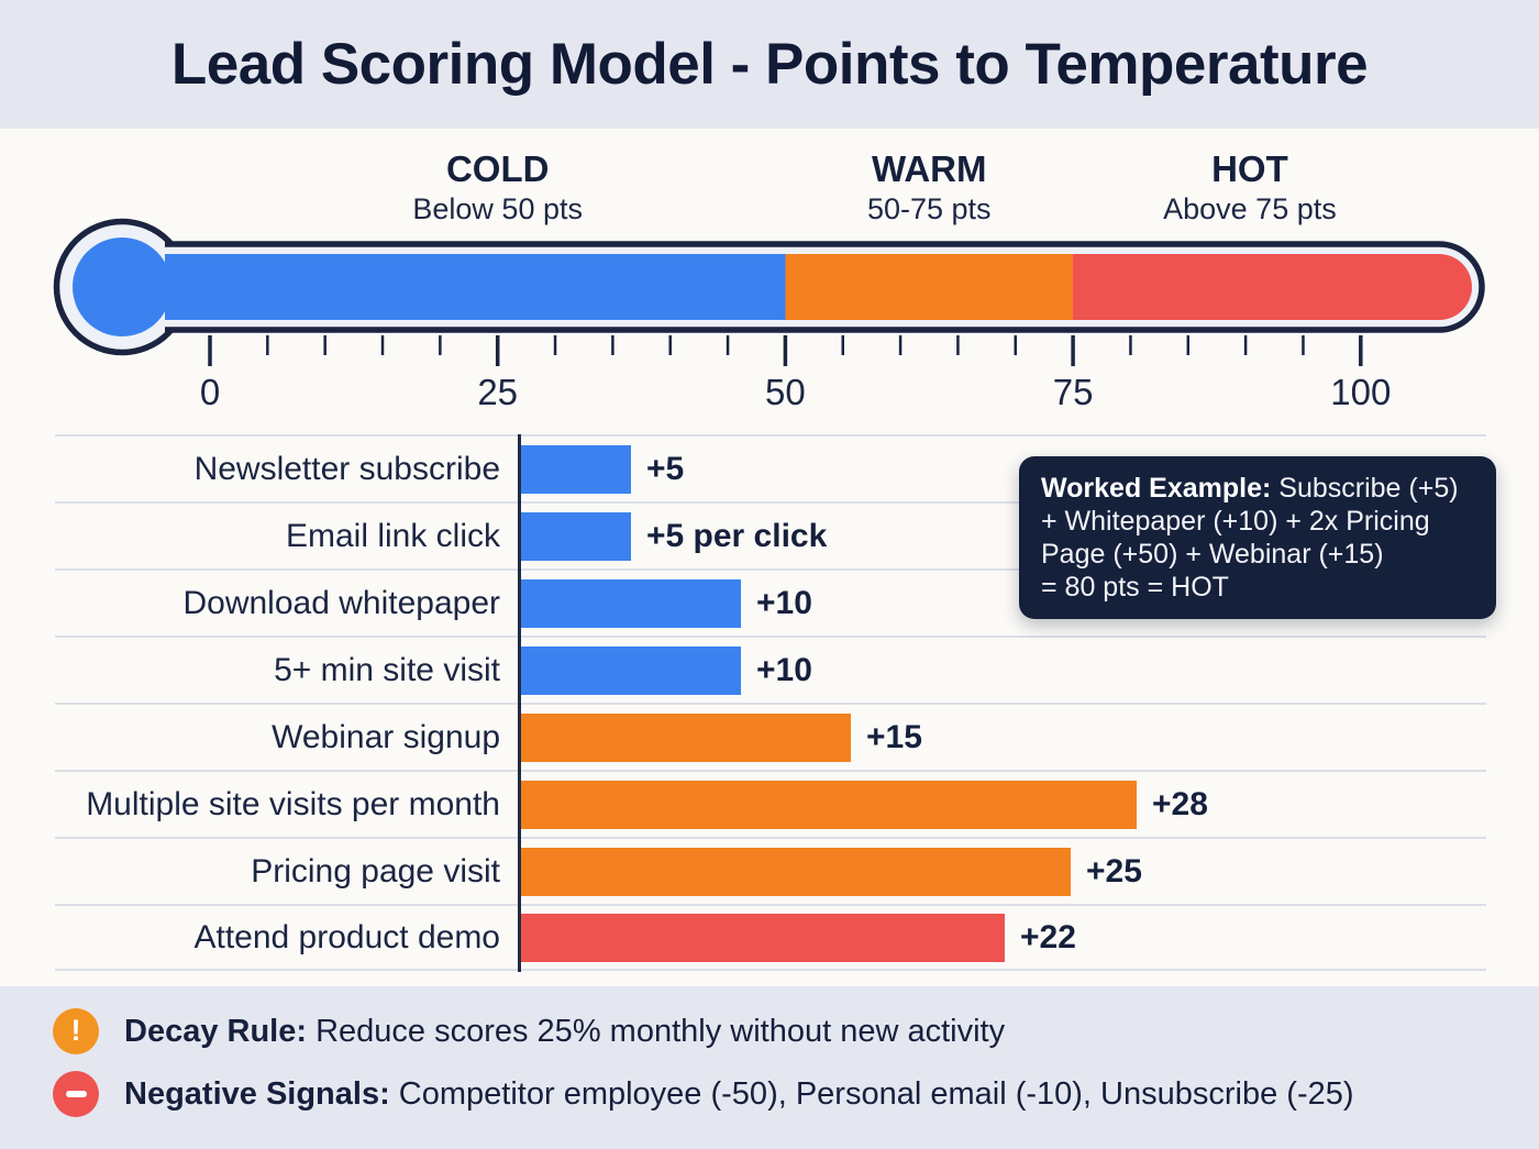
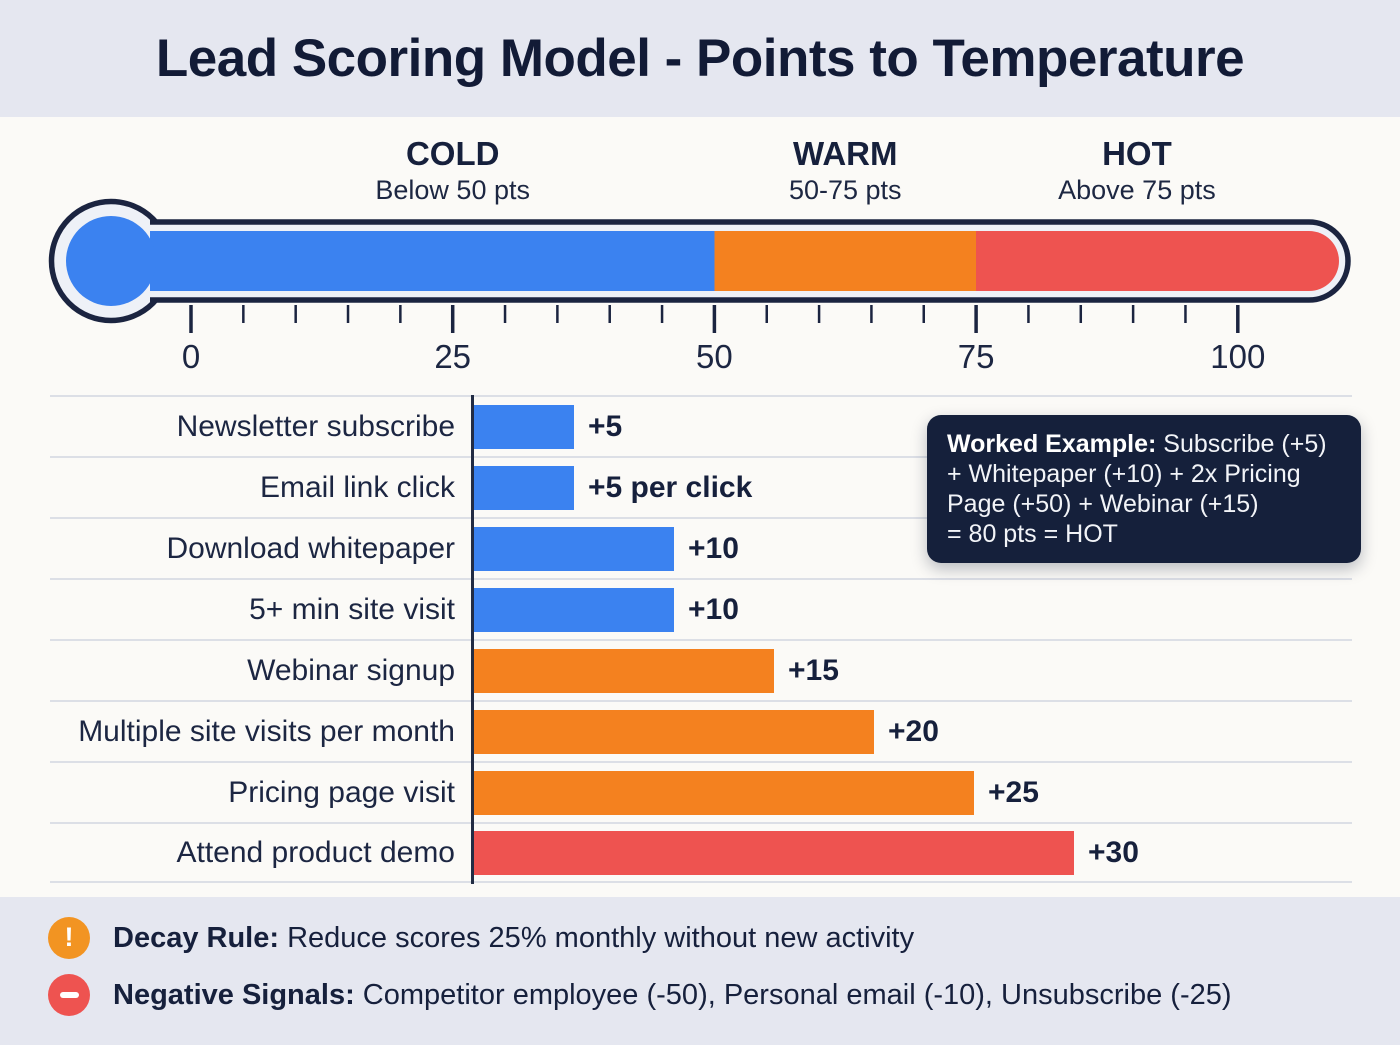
Multiple site visits per month: +28 -> +20
Attend product demo: +22 -> +30
